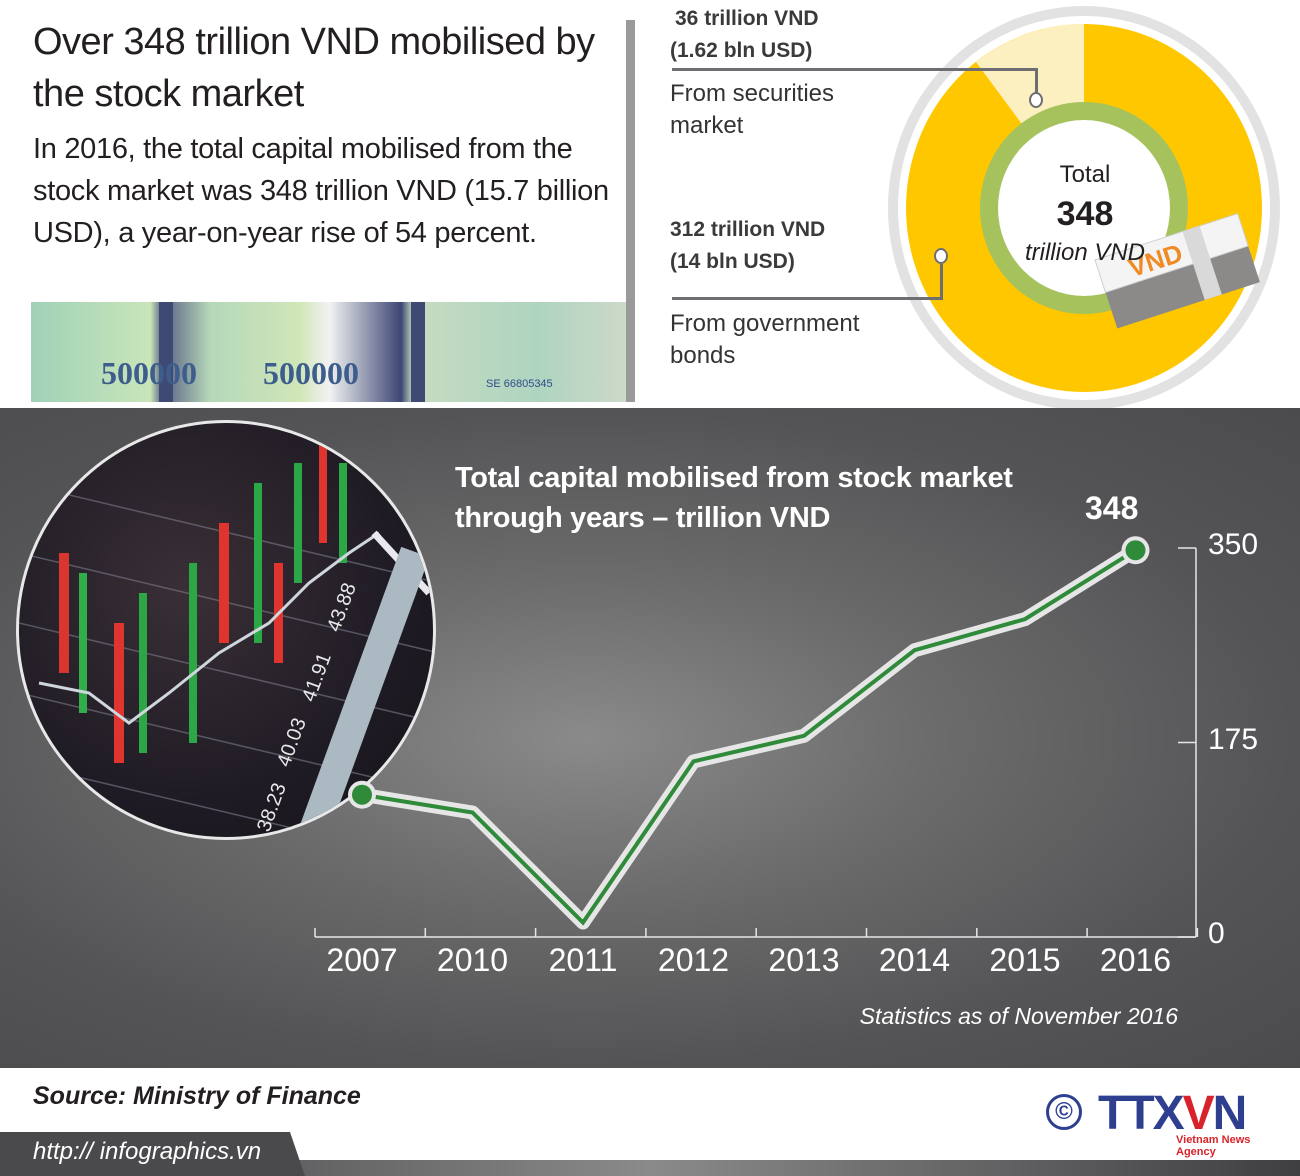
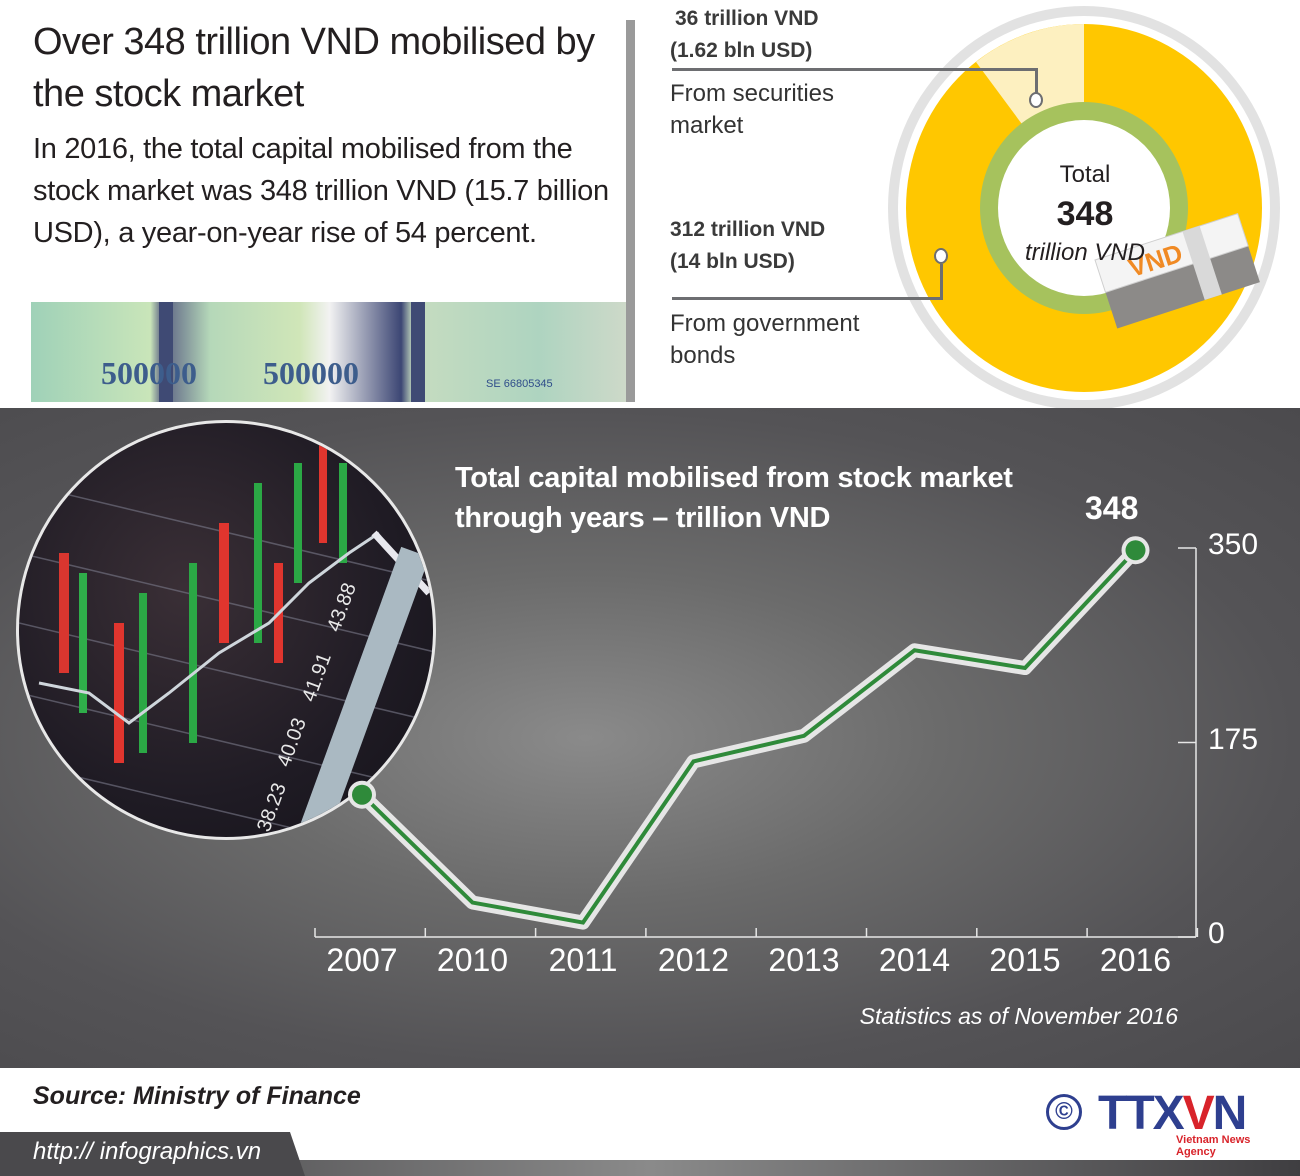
2010: 112 -> 31
2015: 286 -> 242
